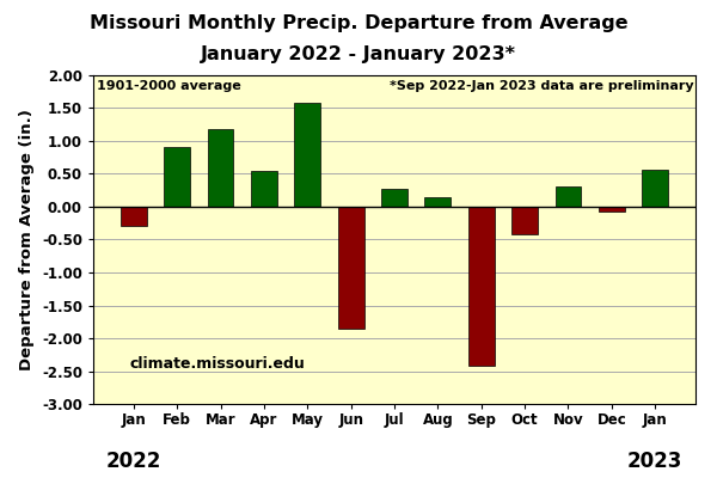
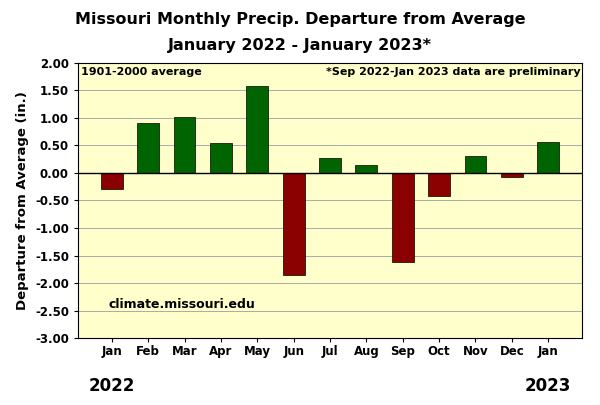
Mar: 1.18 -> 1.02
Sep: -2.42 -> -1.62
